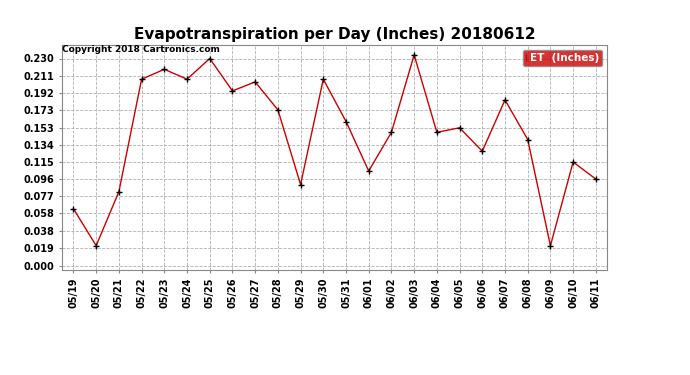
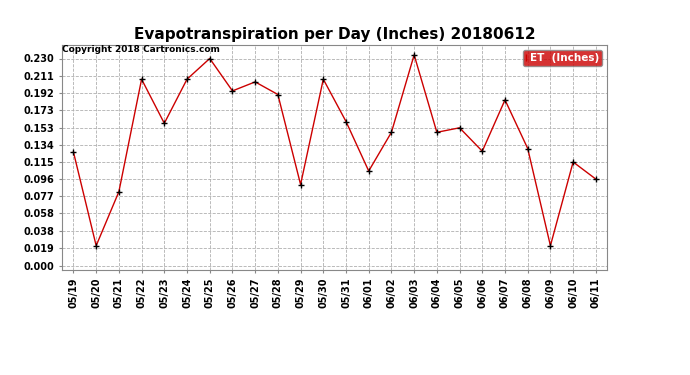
05/19: 0.063 -> 0.126
05/23: 0.218 -> 0.158
05/28: 0.173 -> 0.190
06/08: 0.140 -> 0.130
